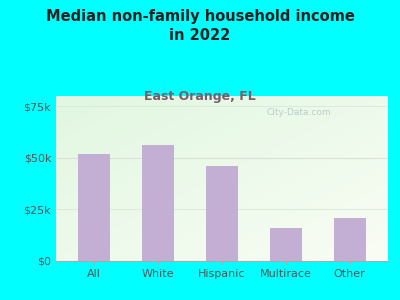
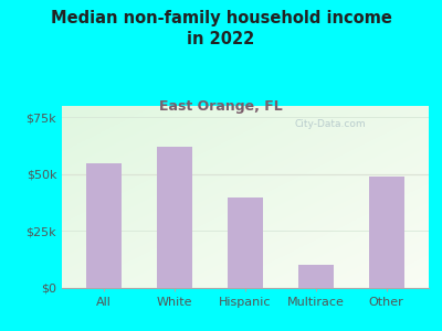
All: $52k -> $55k
White: $56k -> $62k
Hispanic: $46k -> $40k
Multirace: $16k -> $10k
Other: $21k -> $49k
